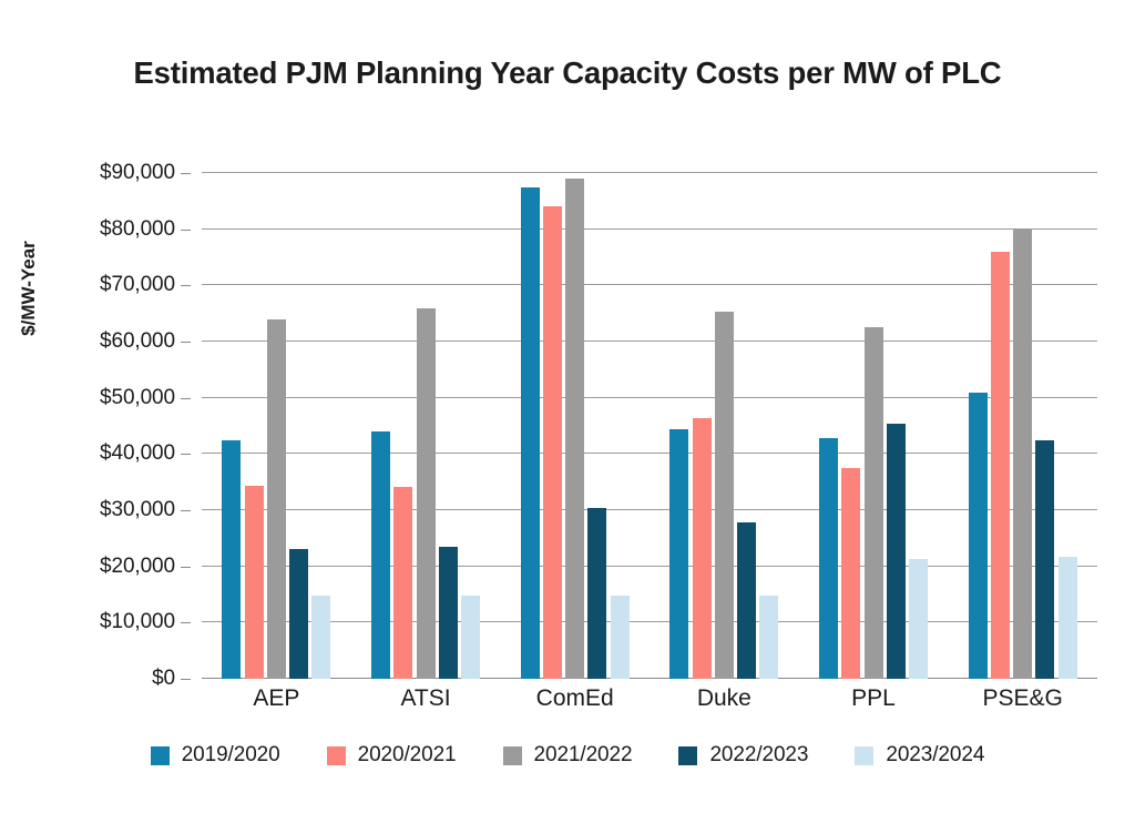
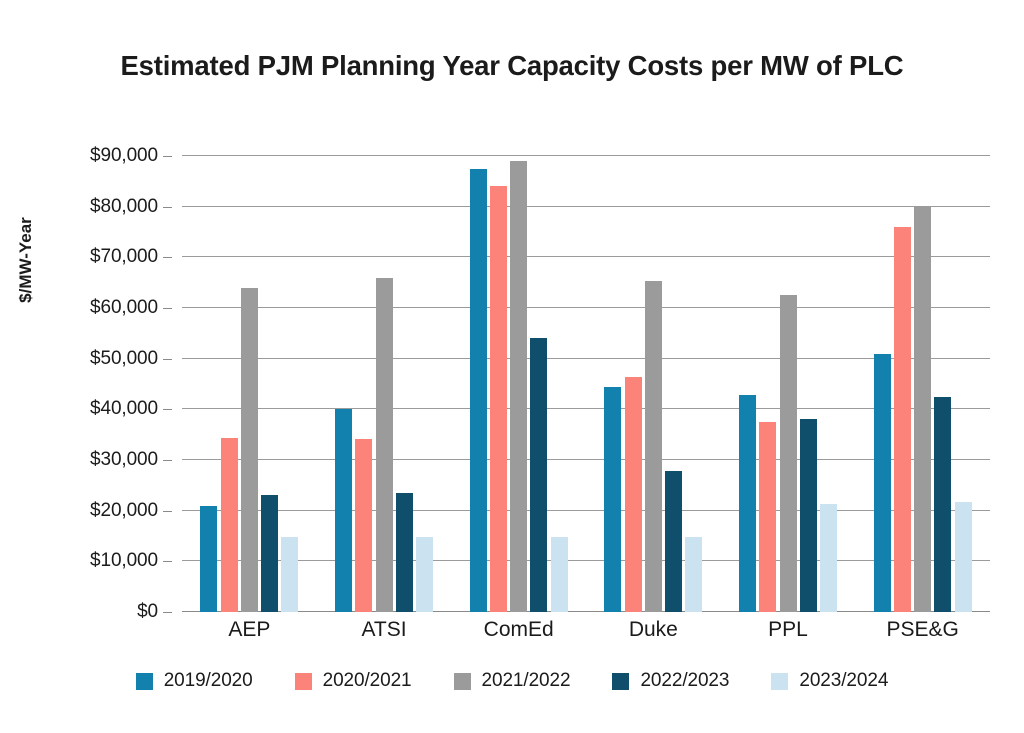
2019/2020/AEP: $42000 -> $21000
2019/2020/ATSI: $44000 -> $40000
2022/2023/ComEd: $30000 -> $54000
2022/2023/PPL: $45000 -> $38000
